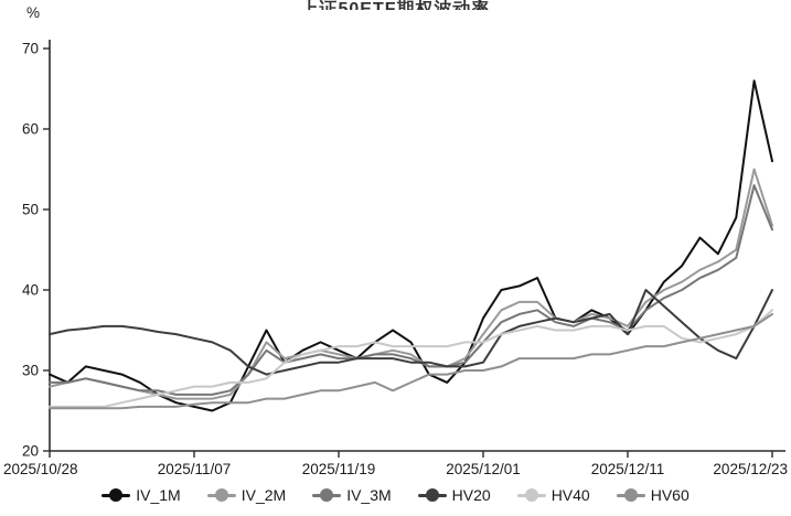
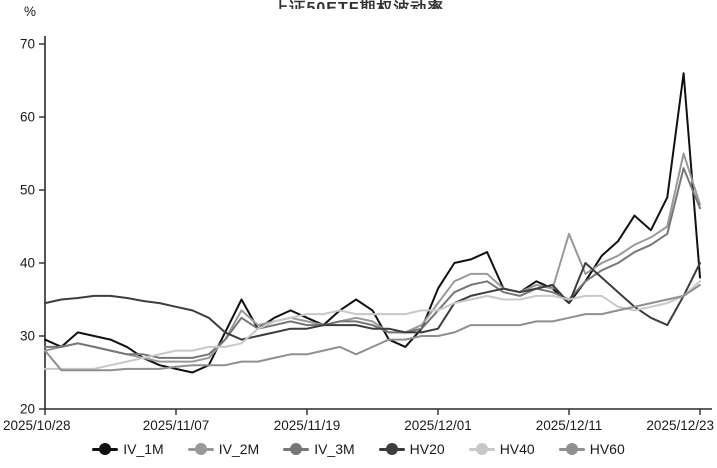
HV60/2025/10/28: 25 -> 28
IV_2M/2025/12/11: 36 -> 44
IV_1M/2025/12/23: 56 -> 38
